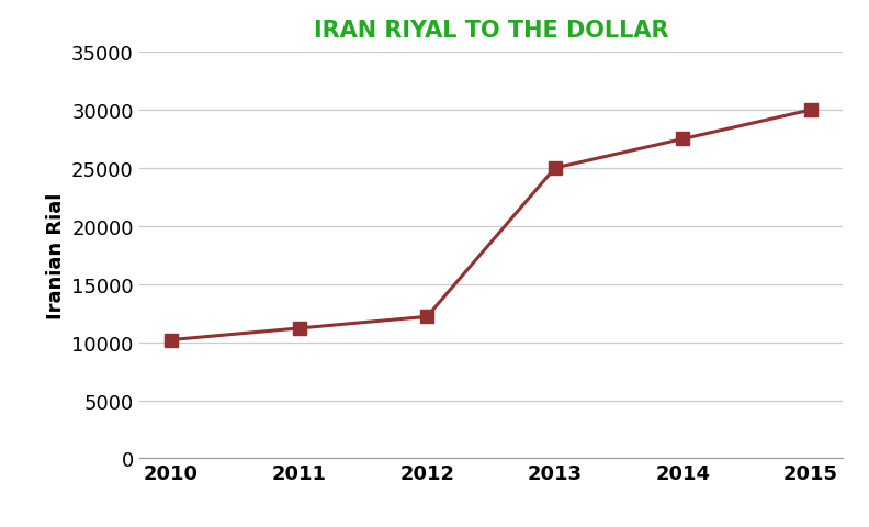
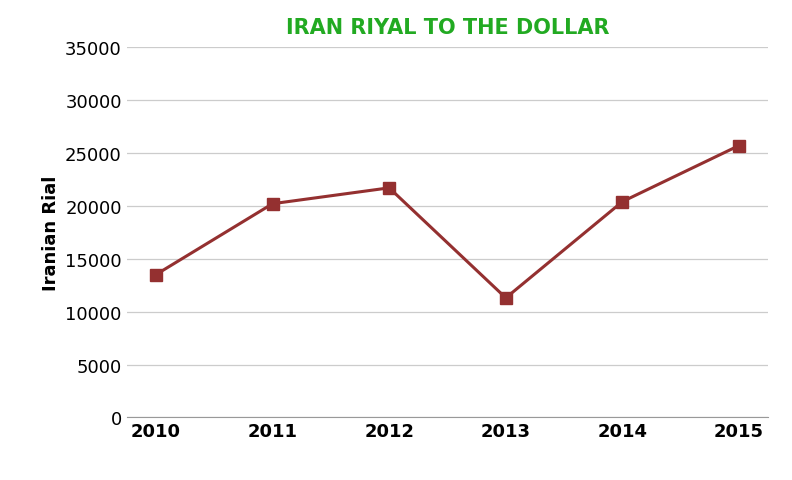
2010: 10200 -> 13500
2011: 11200 -> 20200
2012: 12200 -> 21700
2013: 25000 -> 11300
2014: 27500 -> 20400
2015: 30000 -> 25700
